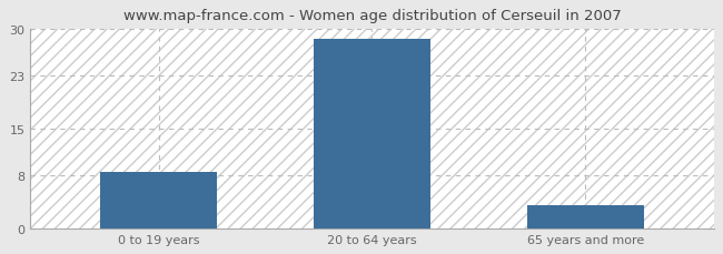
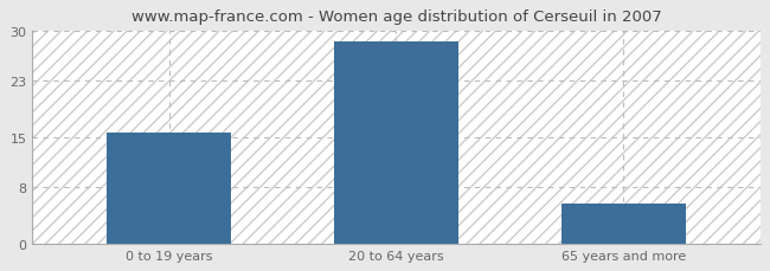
0 to 19 years: 8.5 -> 15.6
65 years and more: 3.5 -> 5.6
